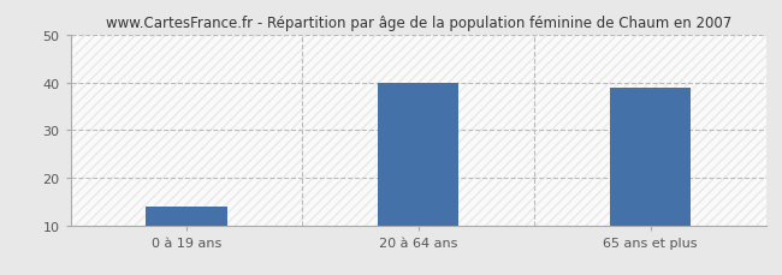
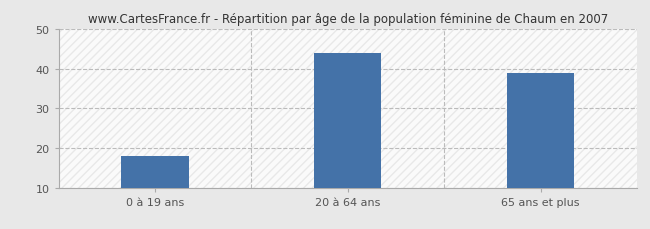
0 à 19 ans: 14 -> 18
20 à 64 ans: 40 -> 44
